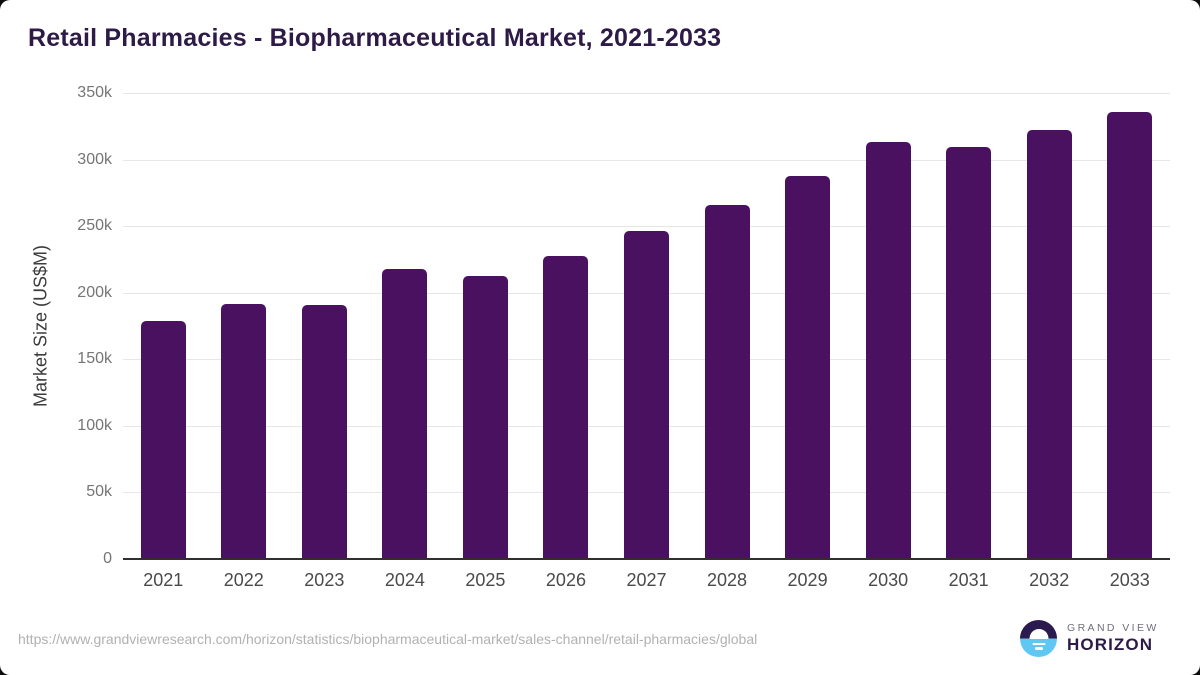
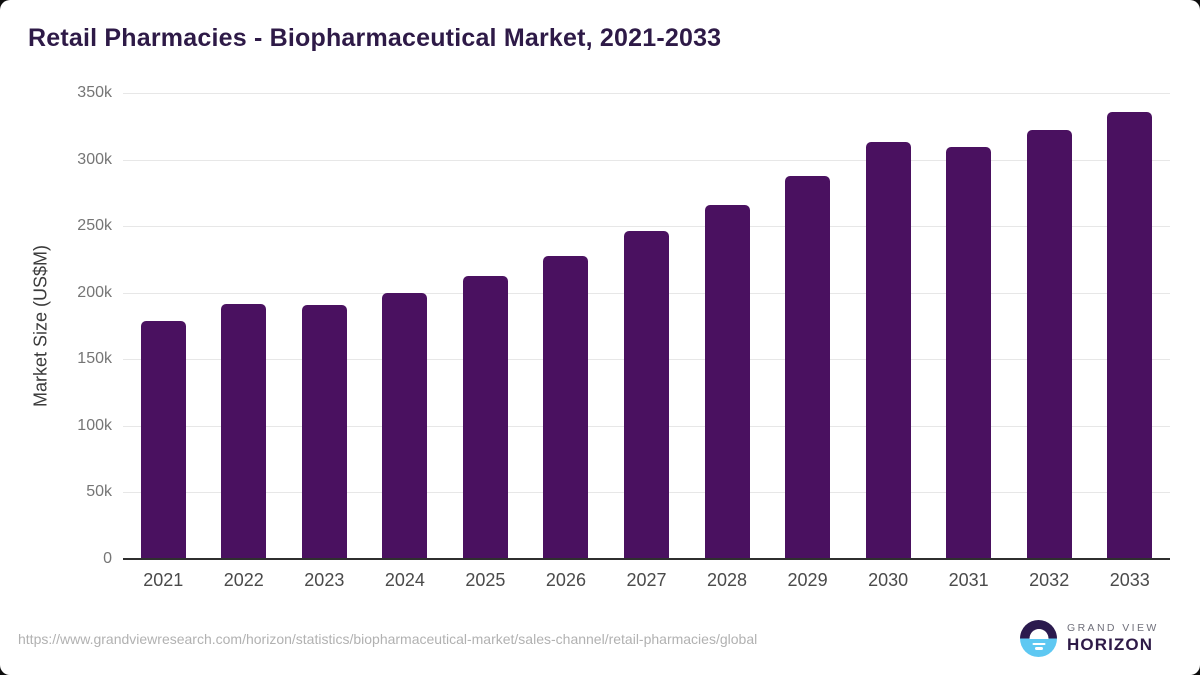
2024: 218k -> 200k
